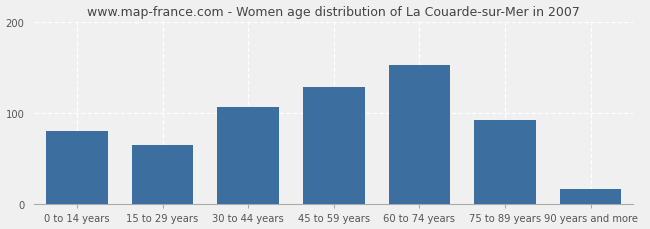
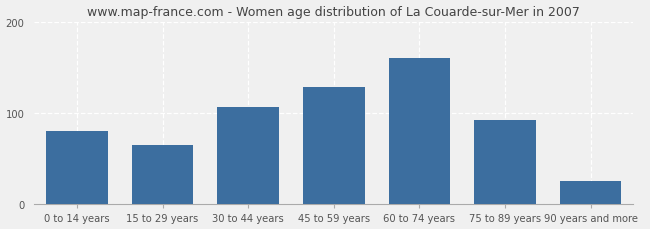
60 to 74 years: 152 -> 160
90 years and more: 17 -> 26
